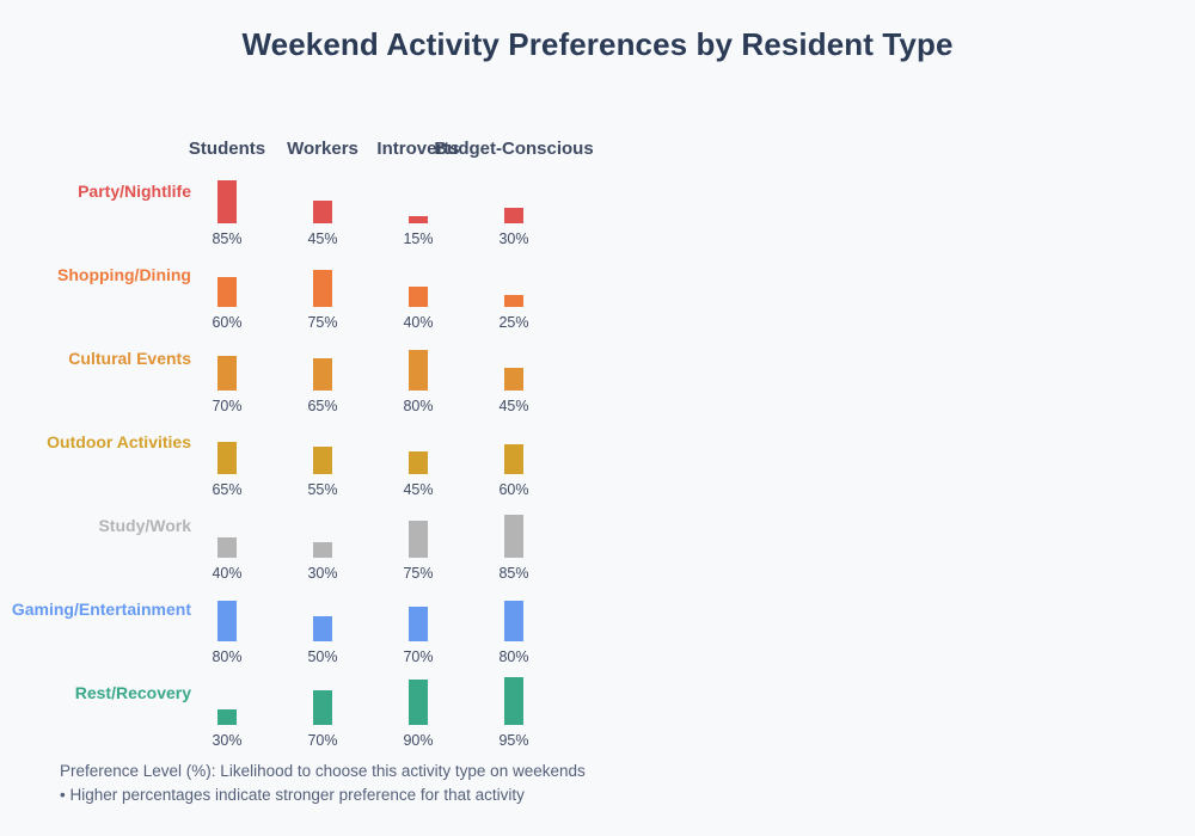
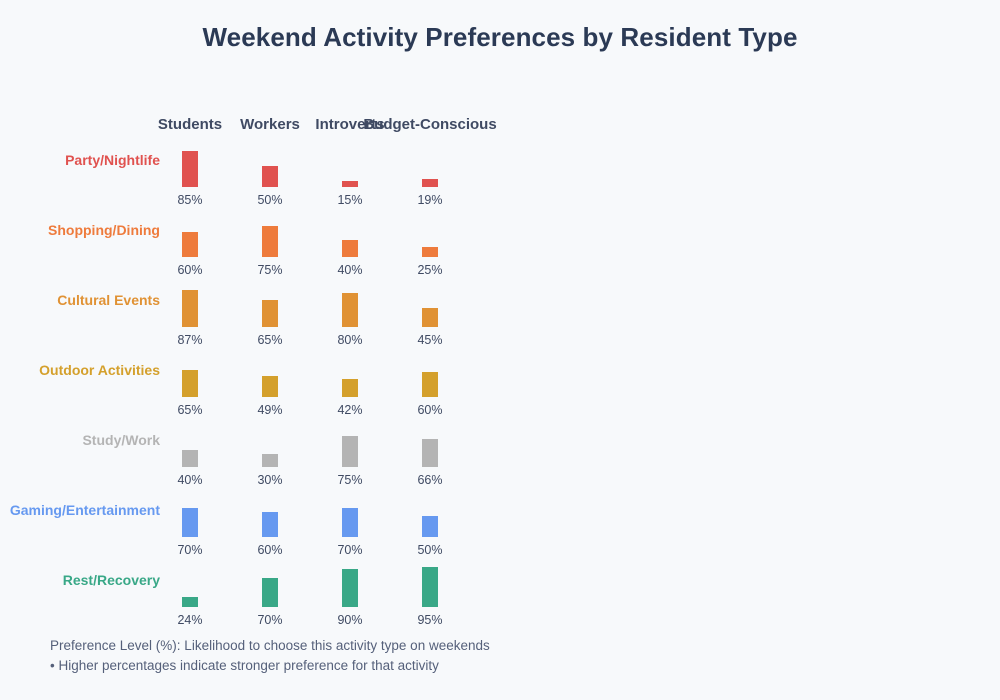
Cultural Events/Students: 70% -> 87%
Gaming/Entertainment/Students: 80% -> 70%
Rest/Recovery/Students: 30% -> 24%
Party/Nightlife/Workers: 45% -> 50%
Outdoor Activities/Workers: 55% -> 49%
Gaming/Entertainment/Workers: 50% -> 60%
Outdoor Activities/Introverts: 45% -> 42%
Party/Nightlife/Budget-Conscious: 30% -> 19%
Study/Work/Budget-Conscious: 85% -> 66%
Gaming/Entertainment/Budget-Conscious: 80% -> 50%
